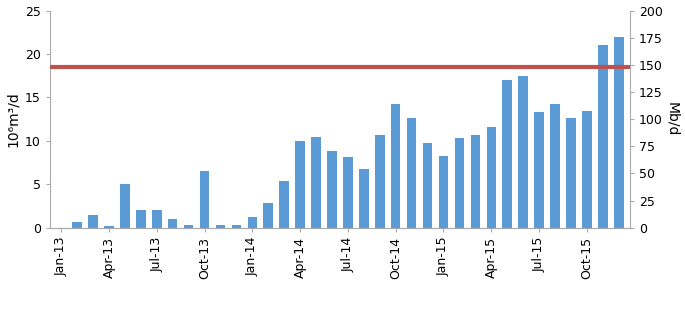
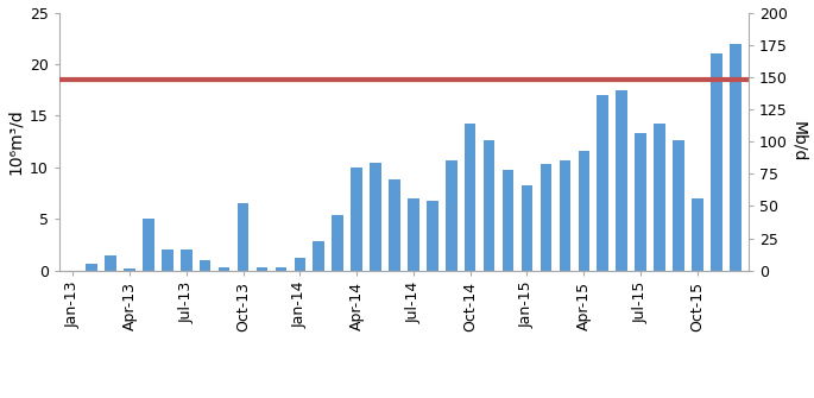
Jul-14: 8.2 -> 7.0
Oct-15: 13.4 -> 7.0
